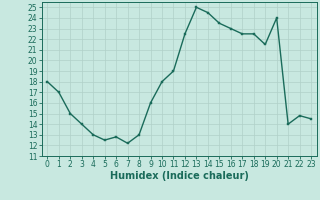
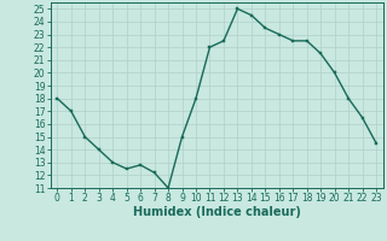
8: 13.0 -> 11.0
9: 16.0 -> 15.0
11: 19.0 -> 22.0
20: 24.0 -> 20.0
21: 14.0 -> 18.0
22: 14.8 -> 16.5
